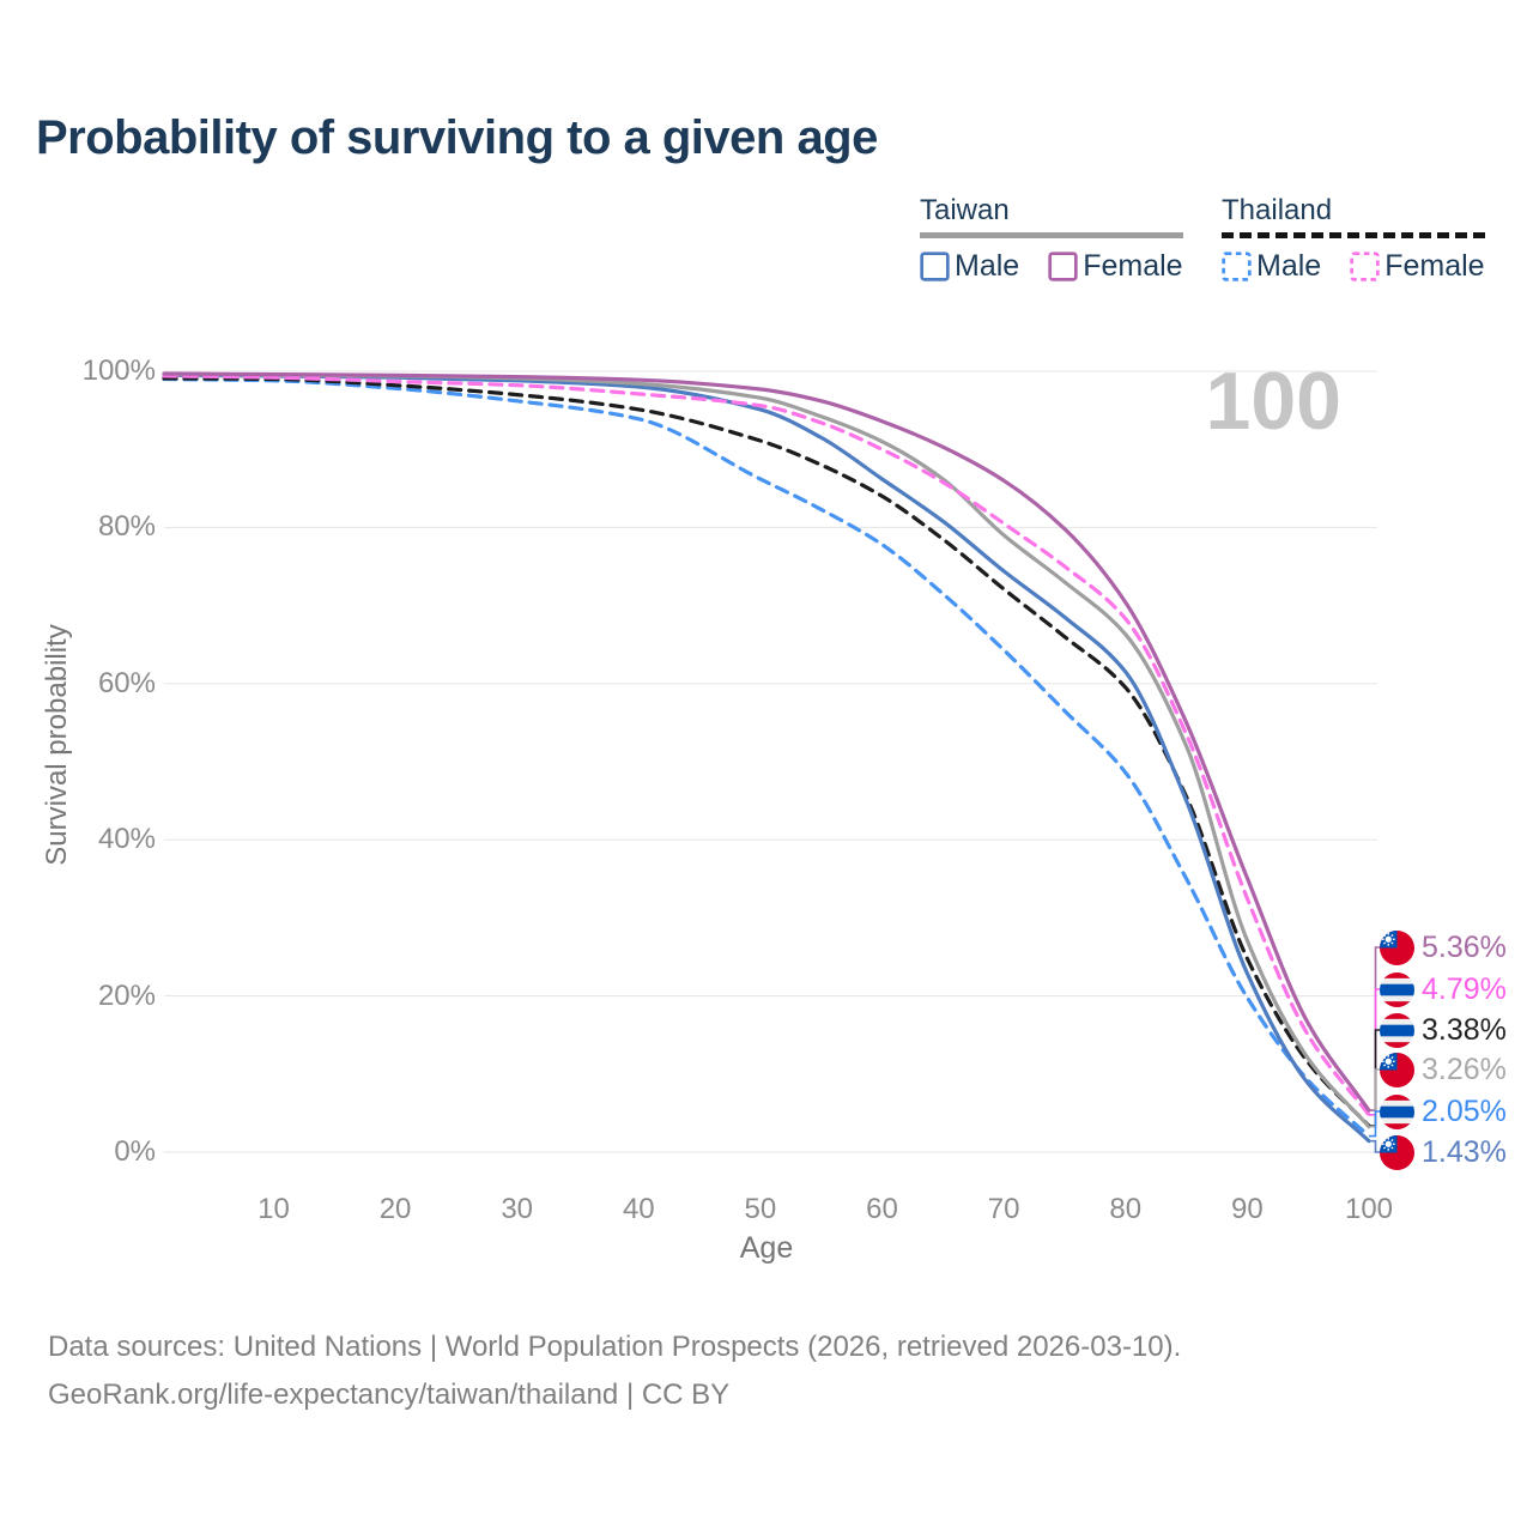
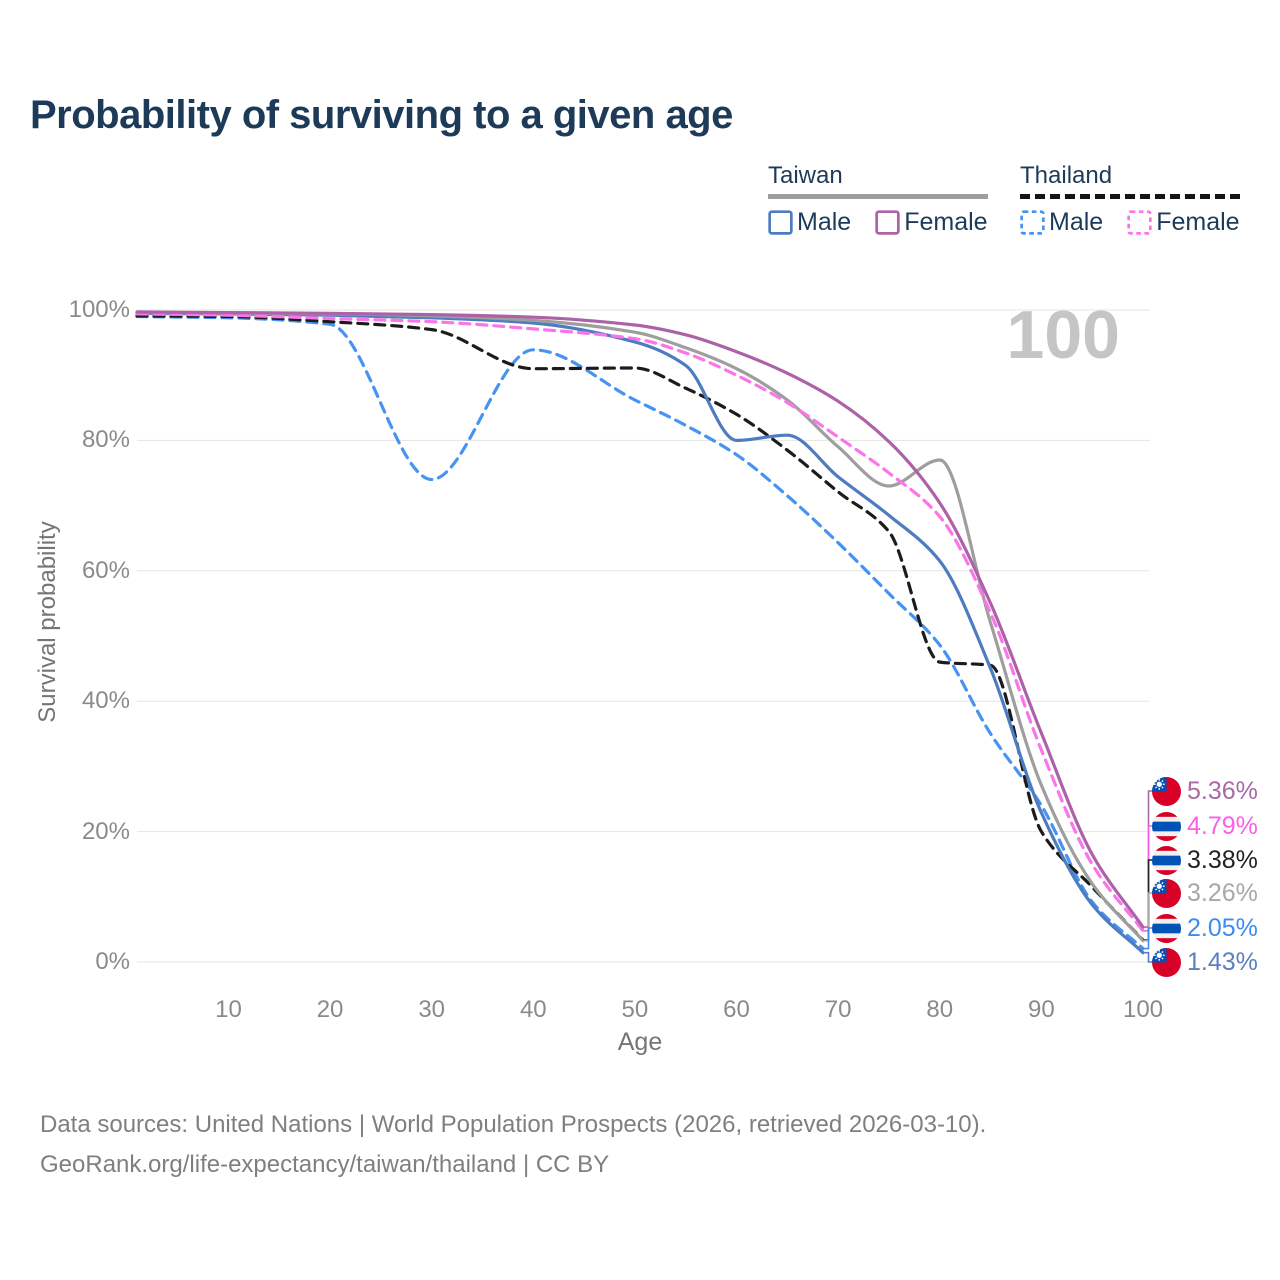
Thailand Male/30: 96% -> 74%
Thailand/40: 95% -> 91%
Taiwan Male/60: 86% -> 80%
Thailand/80: 60% -> 46%
Taiwan/80: 66% -> 77%
Thailand Male/90: 20% -> 24%
Thailand/90: 25% -> 20%
